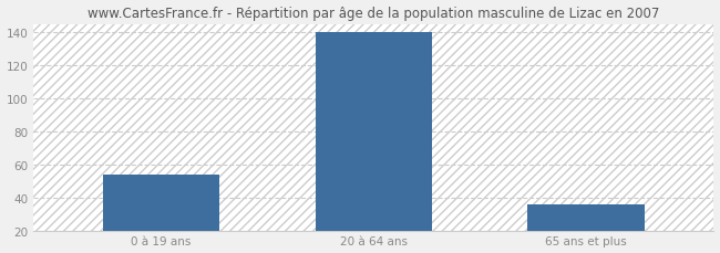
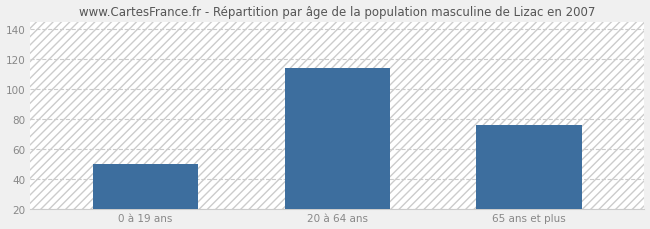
0 à 19 ans: 54 -> 50
20 à 64 ans: 140 -> 114
65 ans et plus: 36 -> 76
